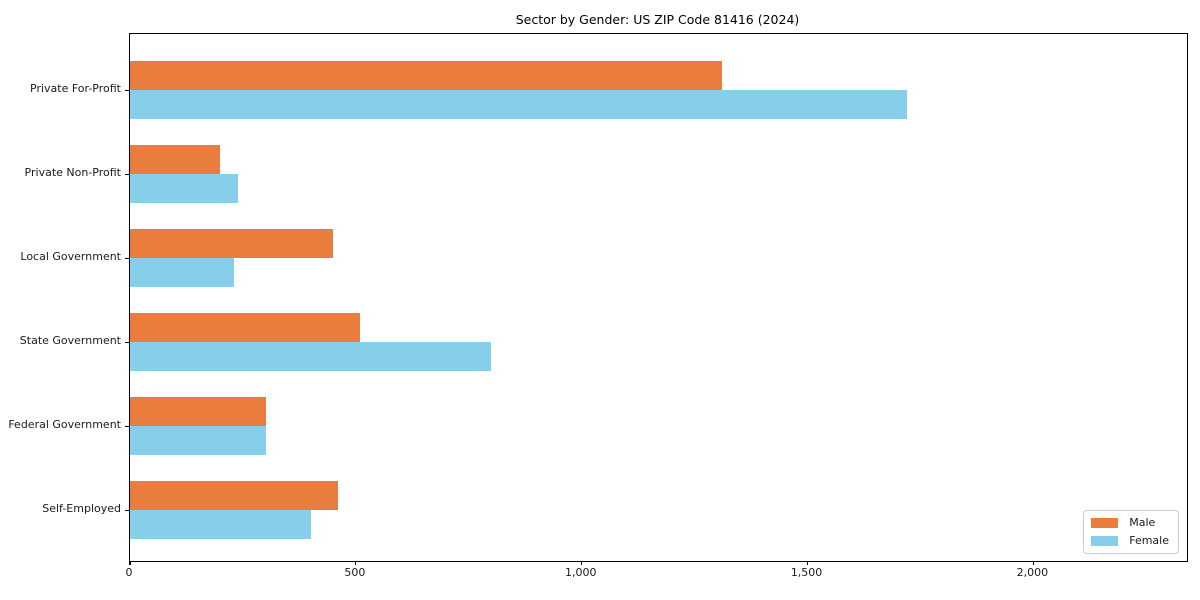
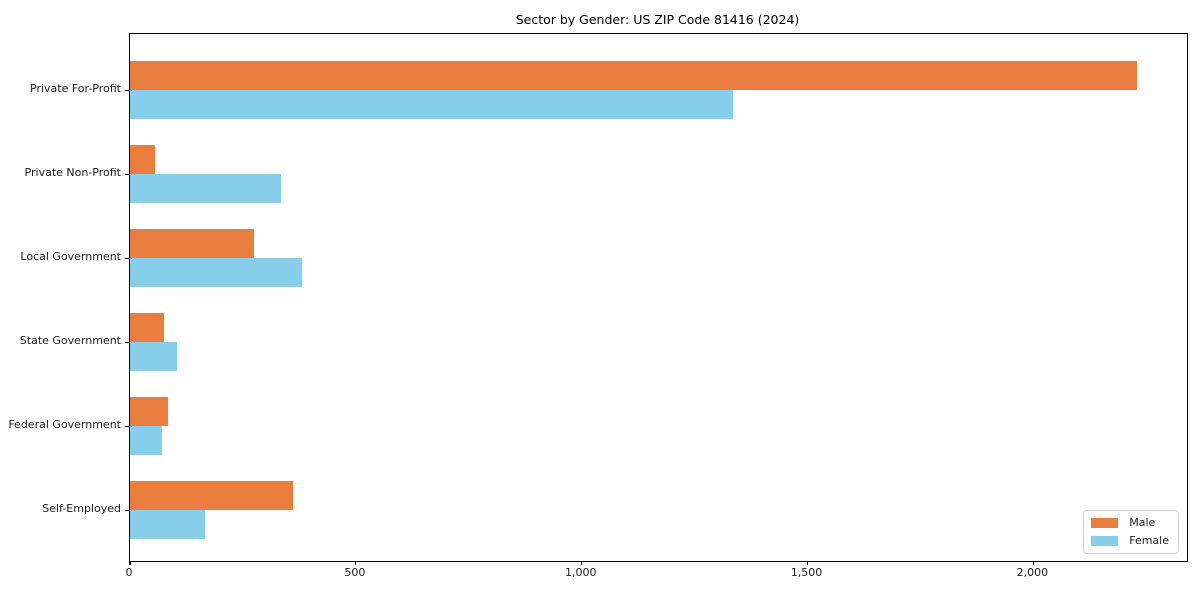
Male/Private For-Profit: 1310 -> 2230
Female/Private For-Profit: 1720 -> 1340
Male/Private Non-Profit: 200 -> 60
Female/Private Non-Profit: 240 -> 340
Male/Local Government: 450 -> 280
Female/Local Government: 230 -> 380
Male/State Government: 510 -> 80
Female/State Government: 800 -> 100
Male/Federal Government: 300 -> 80
Female/Federal Government: 300 -> 70
Male/Self-Employed: 460 -> 360
Female/Self-Employed: 400 -> 160
